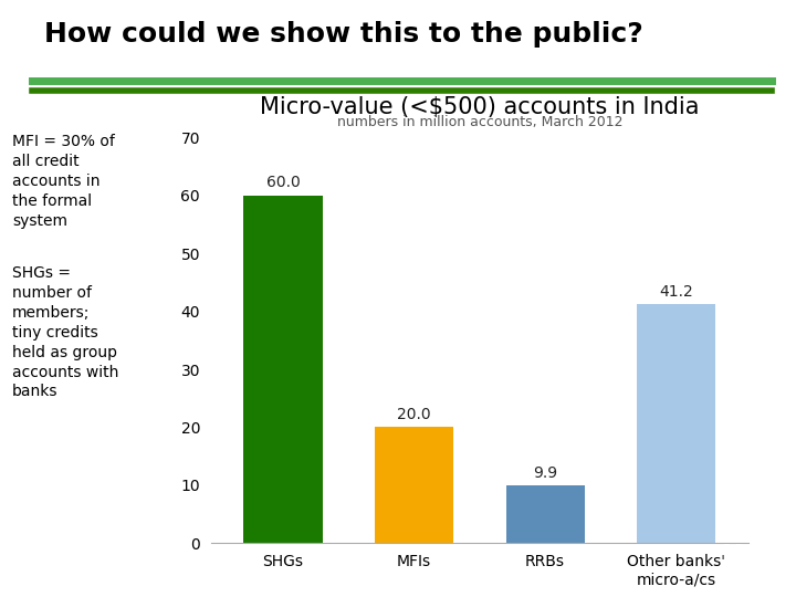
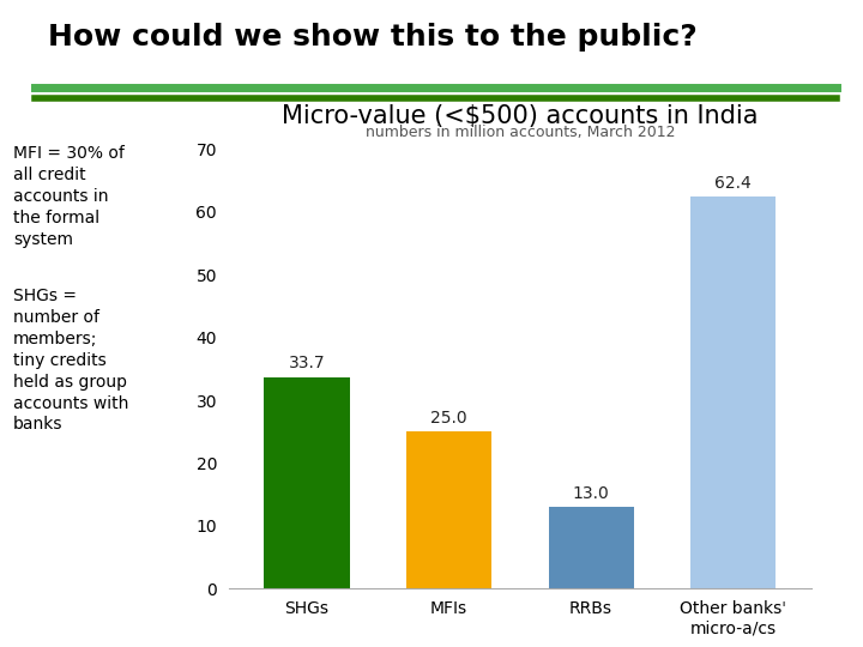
SHGs: 60.0 -> 33.7
MFIs: 20.0 -> 25.0
RRBs: 9.9 -> 13.0
Other banks' micro-a/cs: 41.2 -> 62.4
